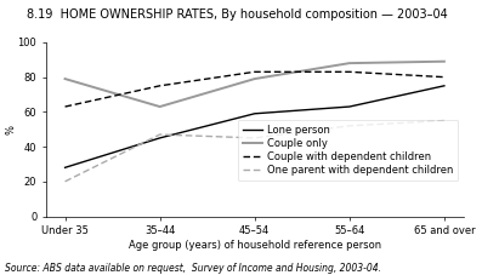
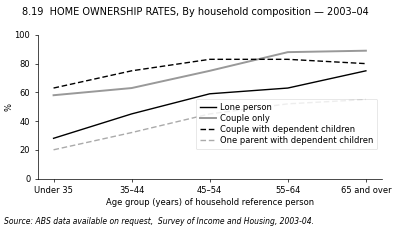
Couple only/Under 35: 79 -> 58
One parent with dependent children/35–44: 47 -> 32
Couple only/45–54: 79 -> 75
